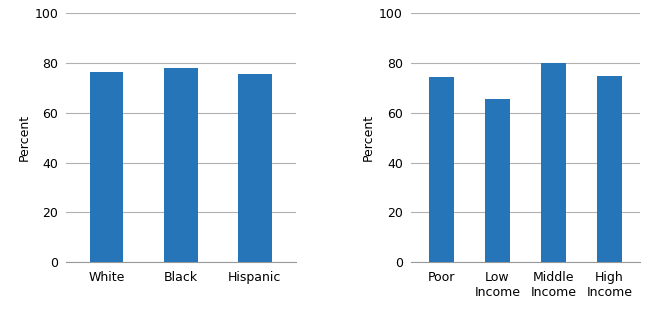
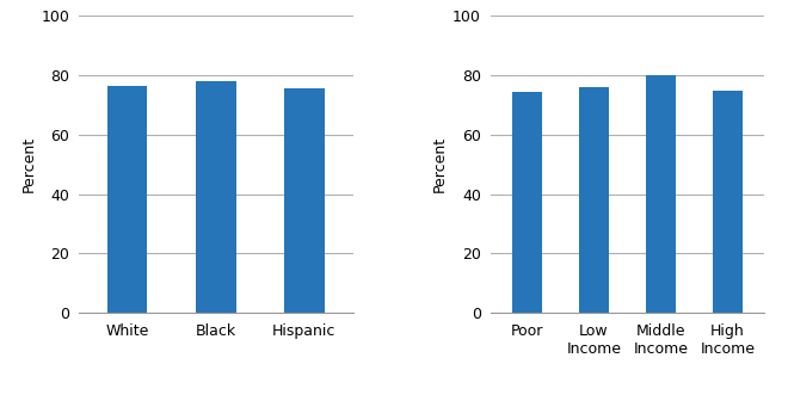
Low Income: 65.5 -> 76.0
